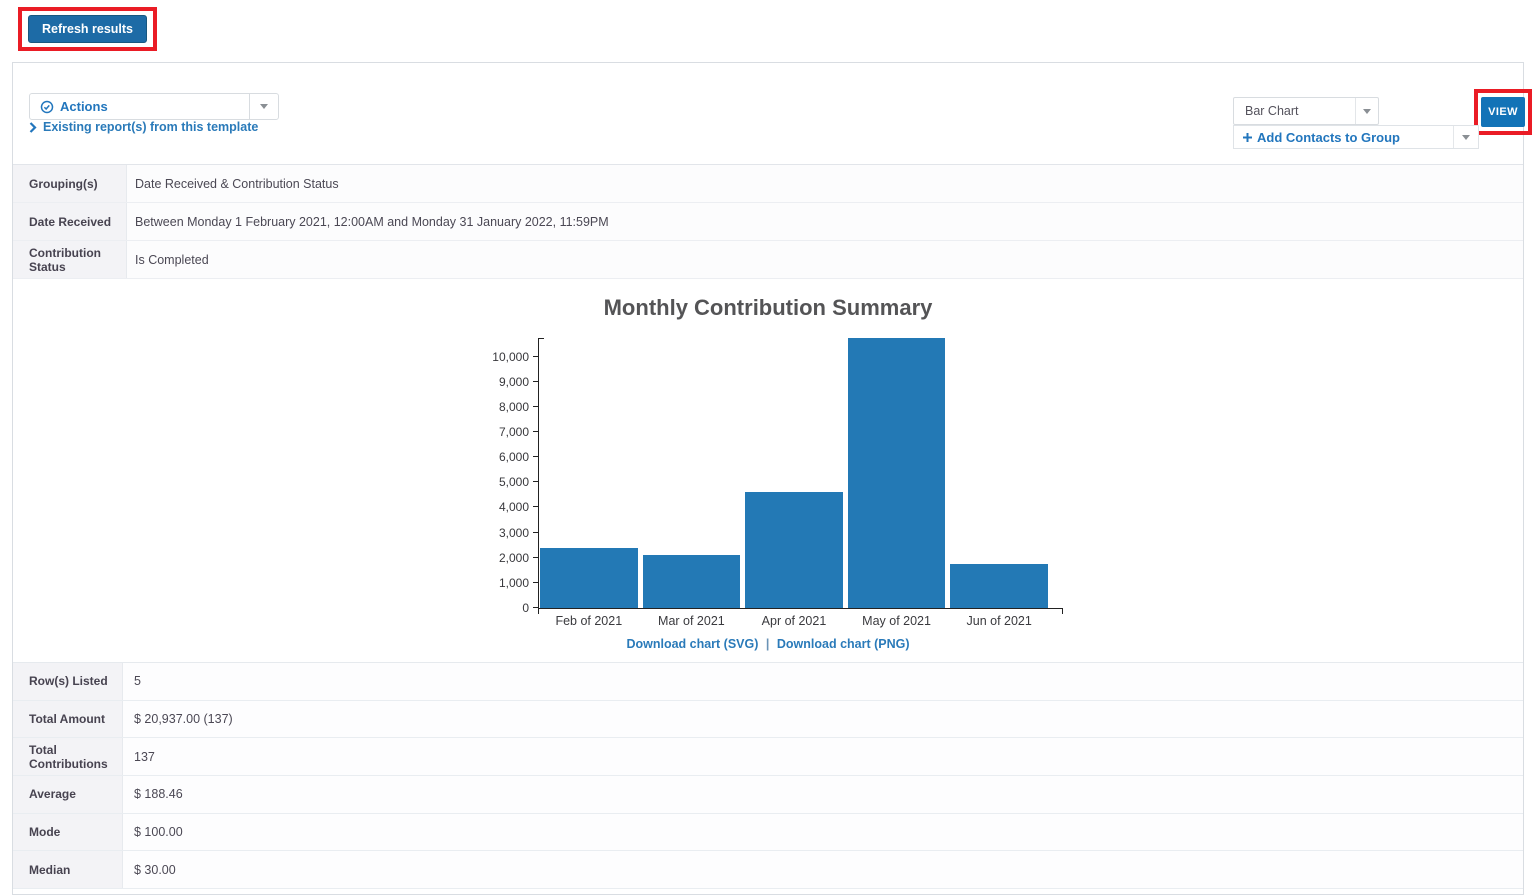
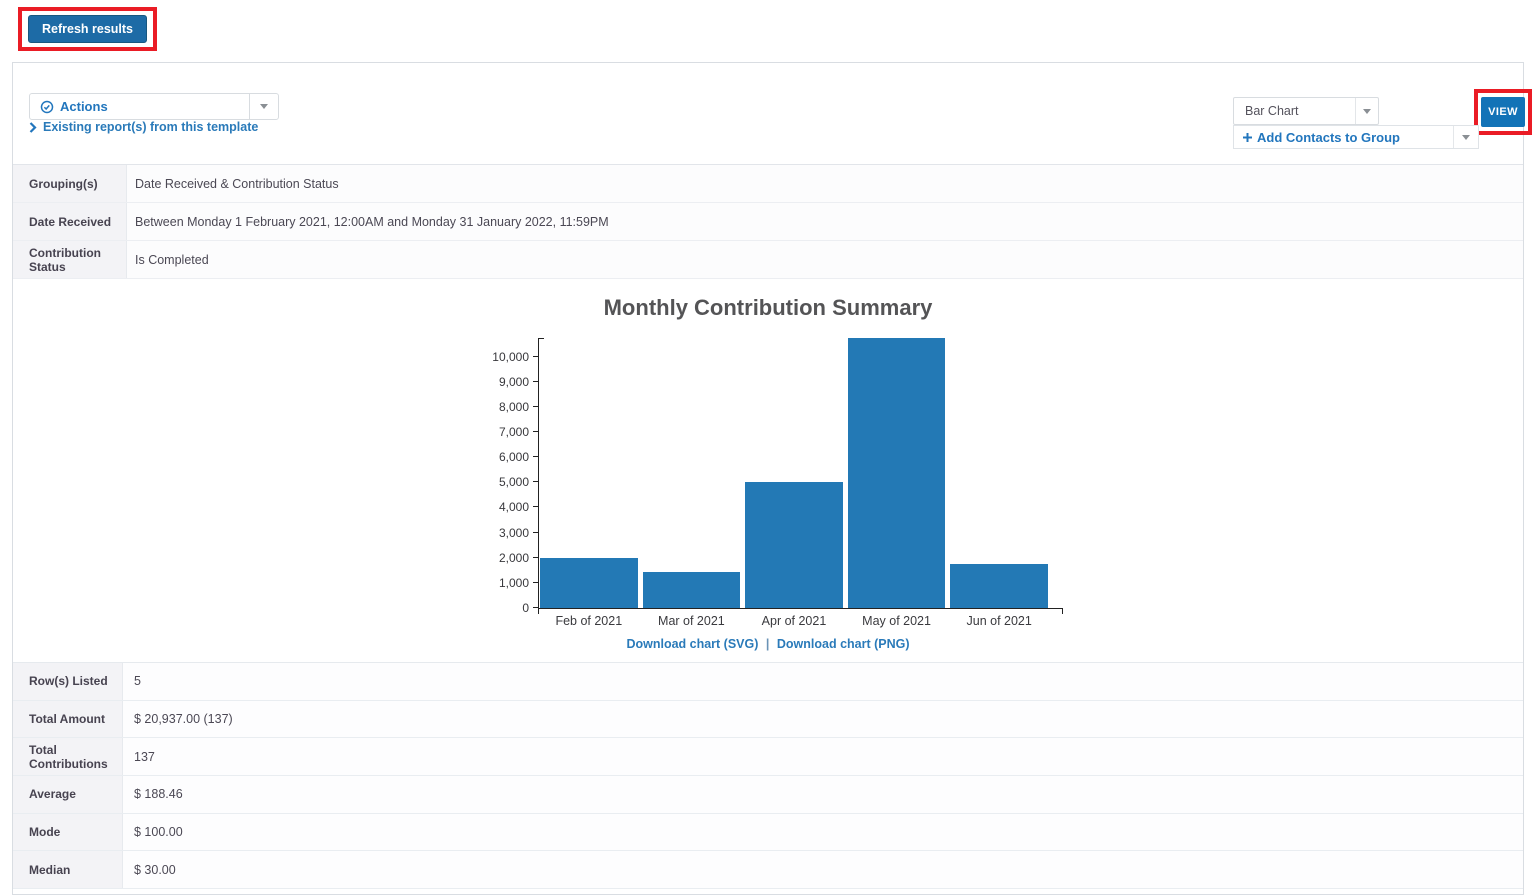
Feb of 2021: 2400 -> 2000
Mar of 2021: 2100 -> 1400
Apr of 2021: 4600 -> 5000
